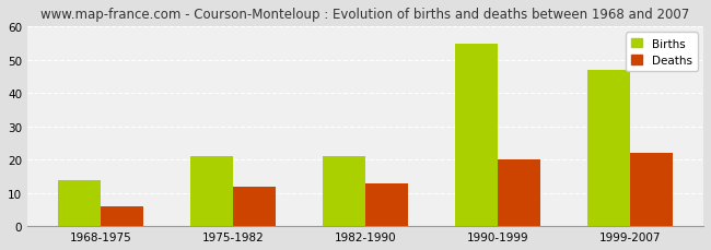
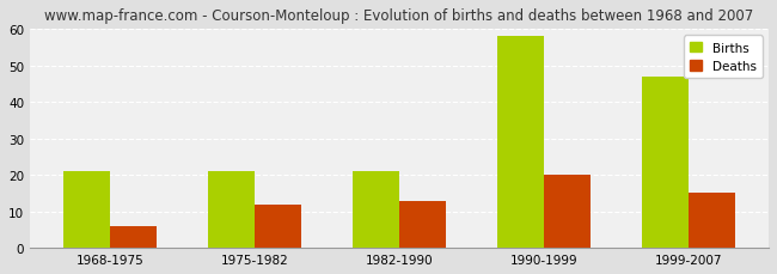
Births/1968-1975: 14 -> 21
Births/1990-1999: 55 -> 58
Deaths/1999-2007: 22 -> 15
